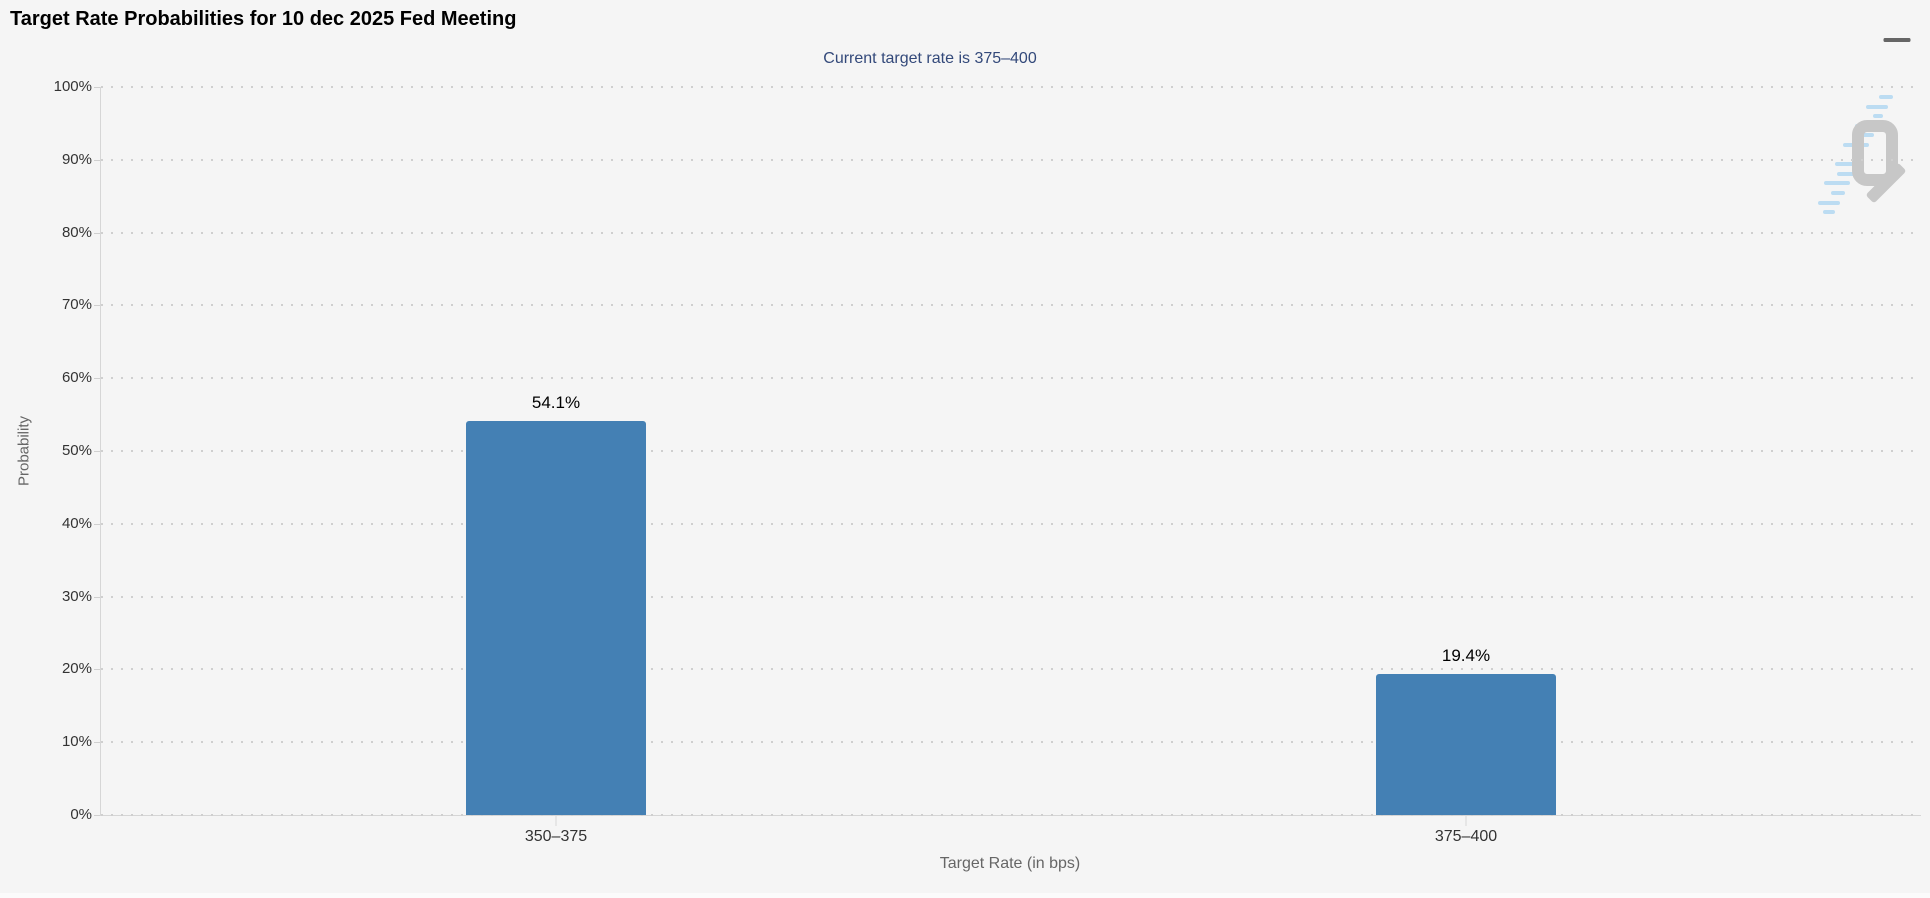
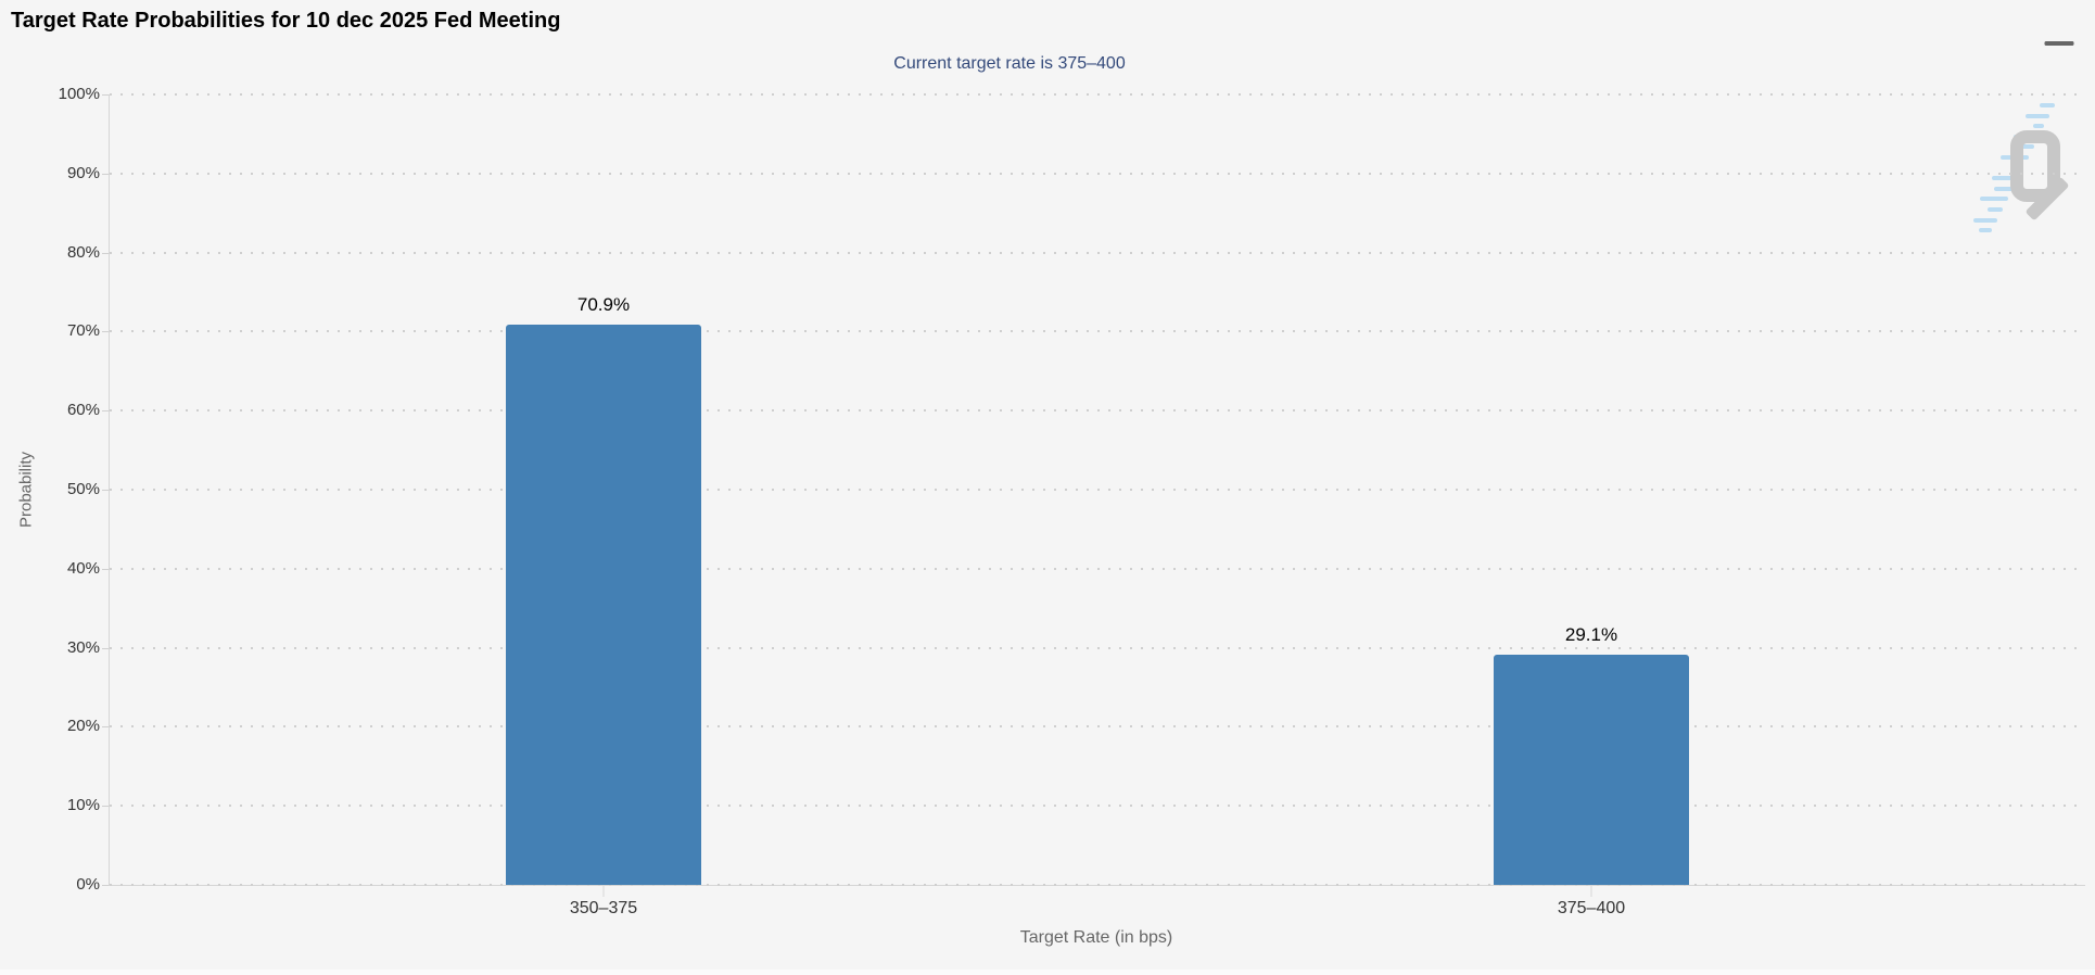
350–375: 54.1% -> 70.9%
375–400: 19.4% -> 29.1%
